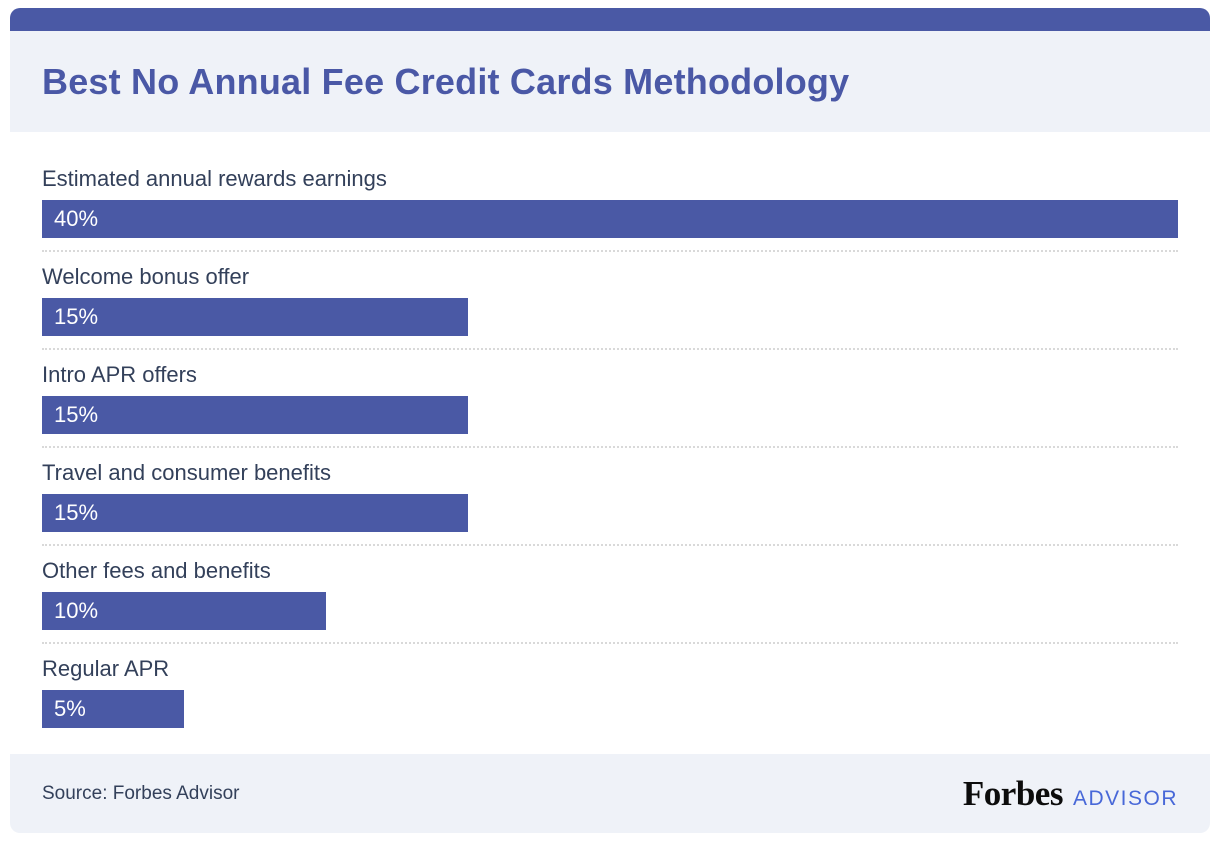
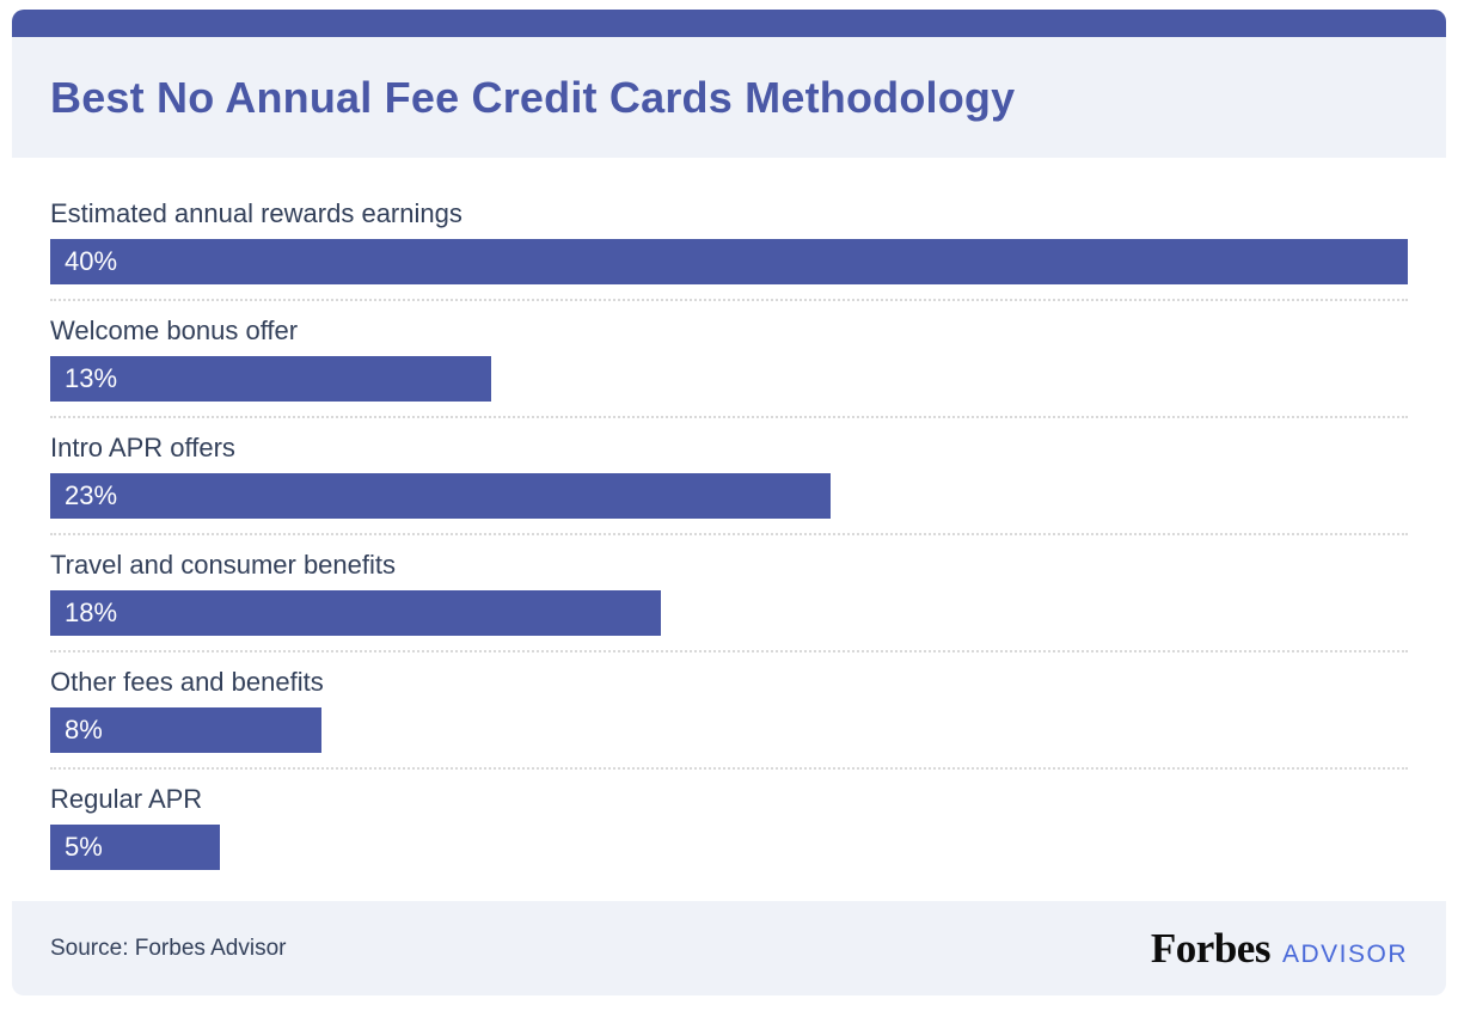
Welcome bonus offer: 15% -> 13%
Intro APR offers: 15% -> 23%
Travel and consumer benefits: 15% -> 18%
Other fees and benefits: 10% -> 8%
